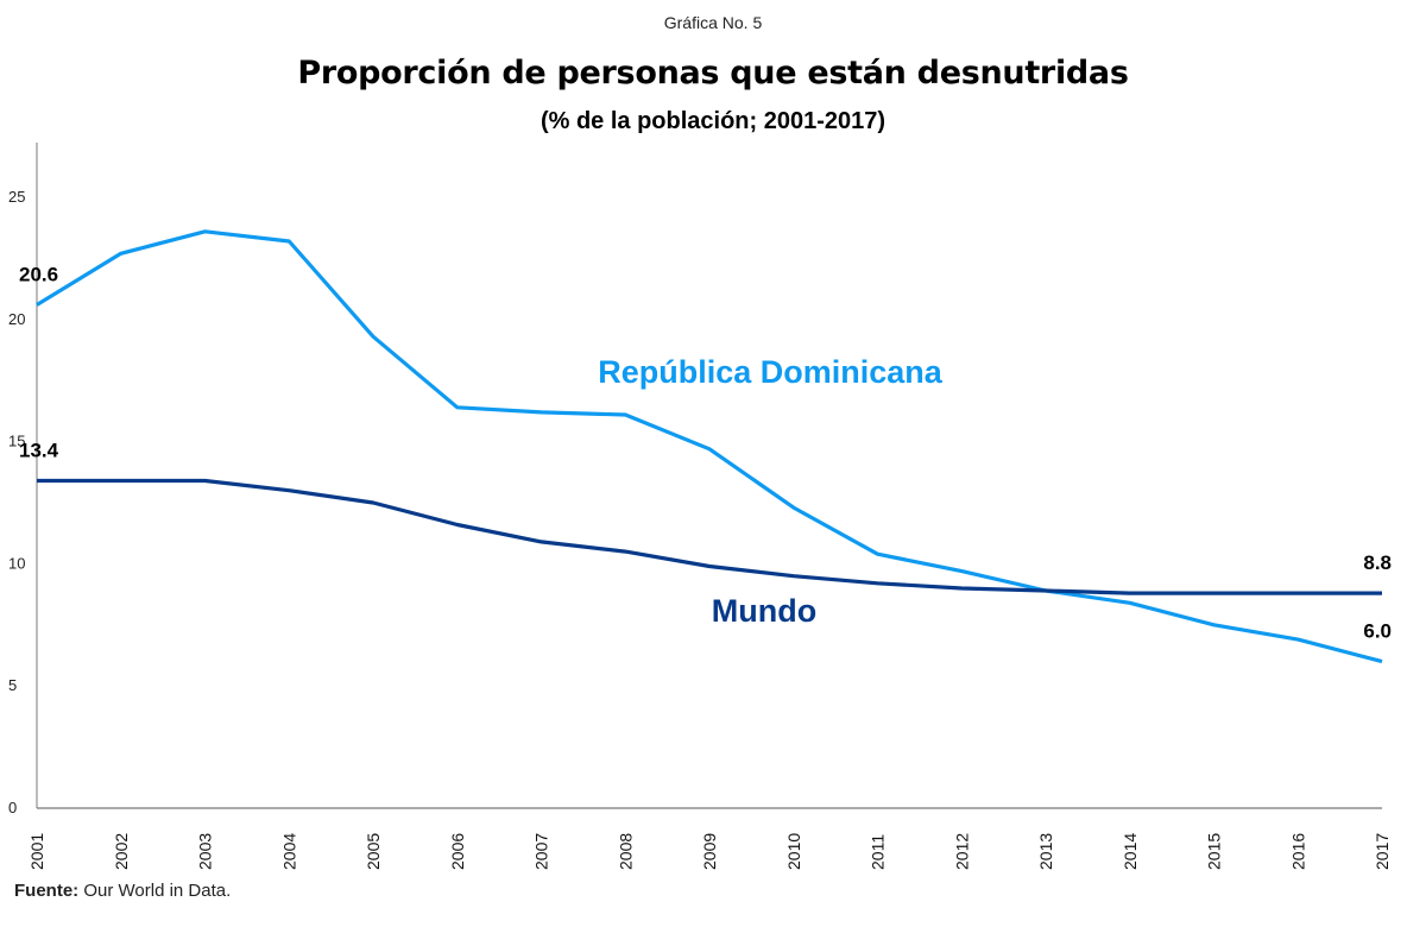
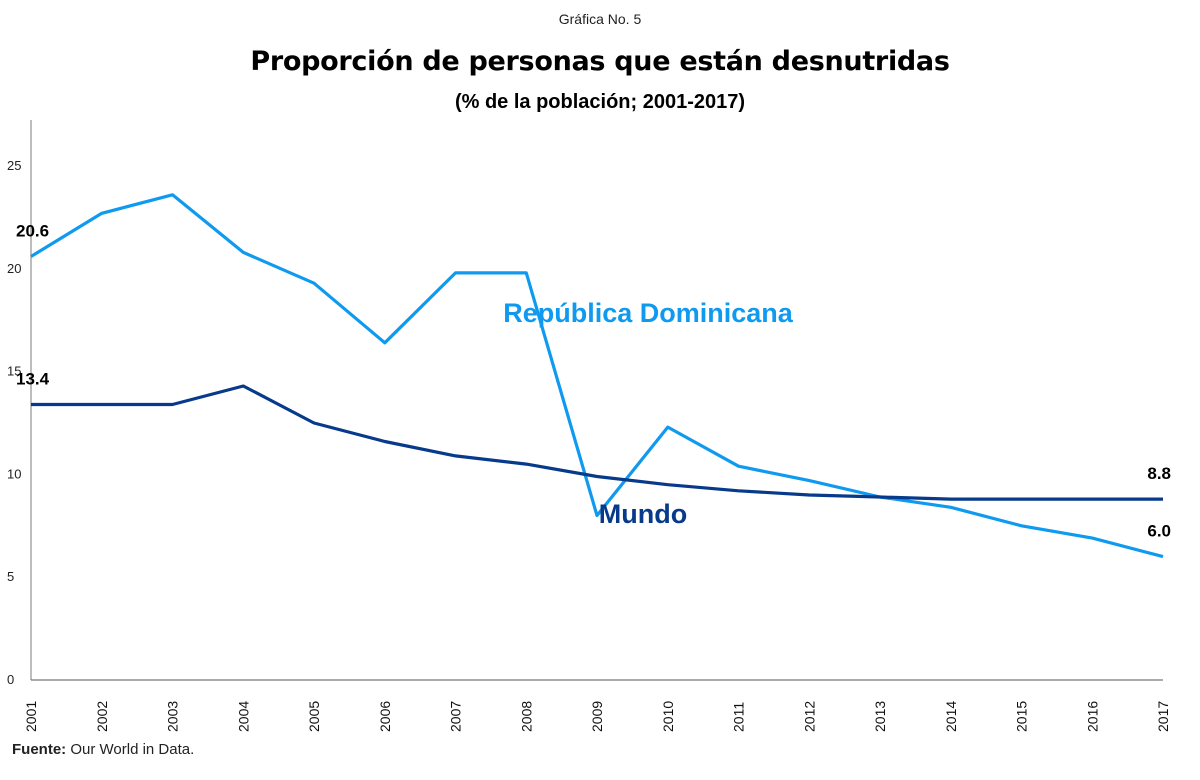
República Dominicana/2004: 23.2 -> 20.8
Mundo/2004: 13.0 -> 14.3
República Dominicana/2007: 16.2 -> 19.8
República Dominicana/2008: 16.1 -> 19.8
República Dominicana/2009: 14.7 -> 8.0
